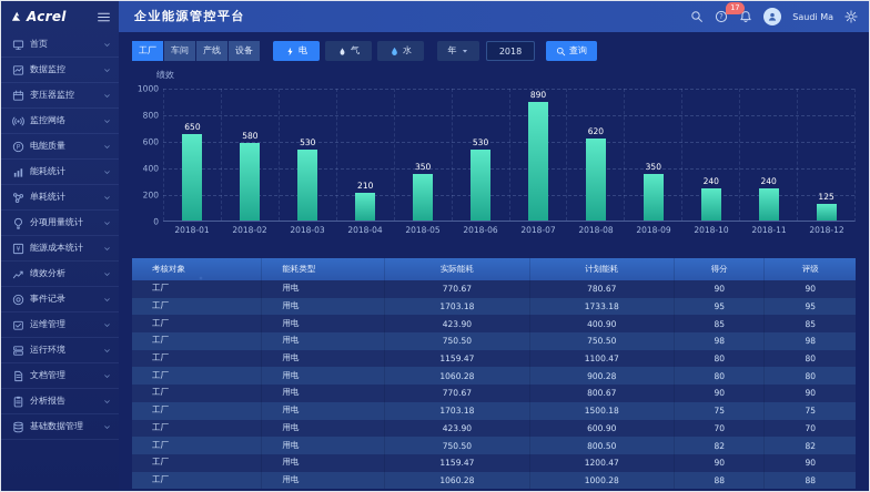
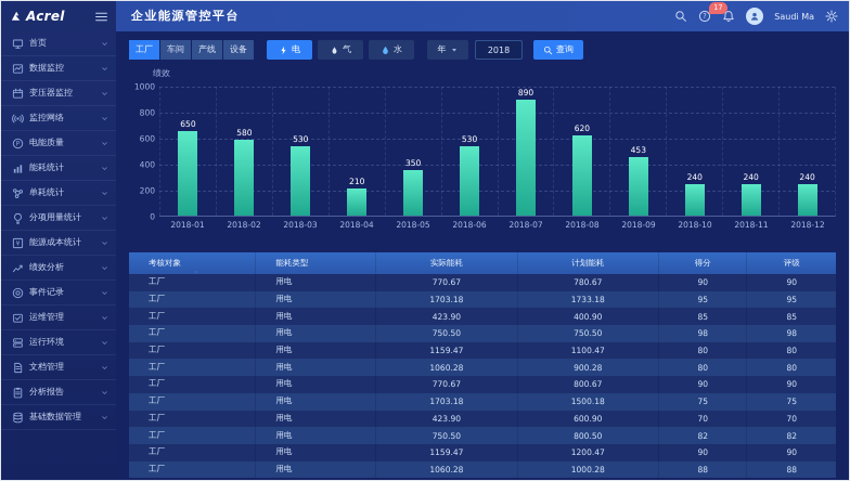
2018-09: 350 -> 453
2018-12: 125 -> 240
